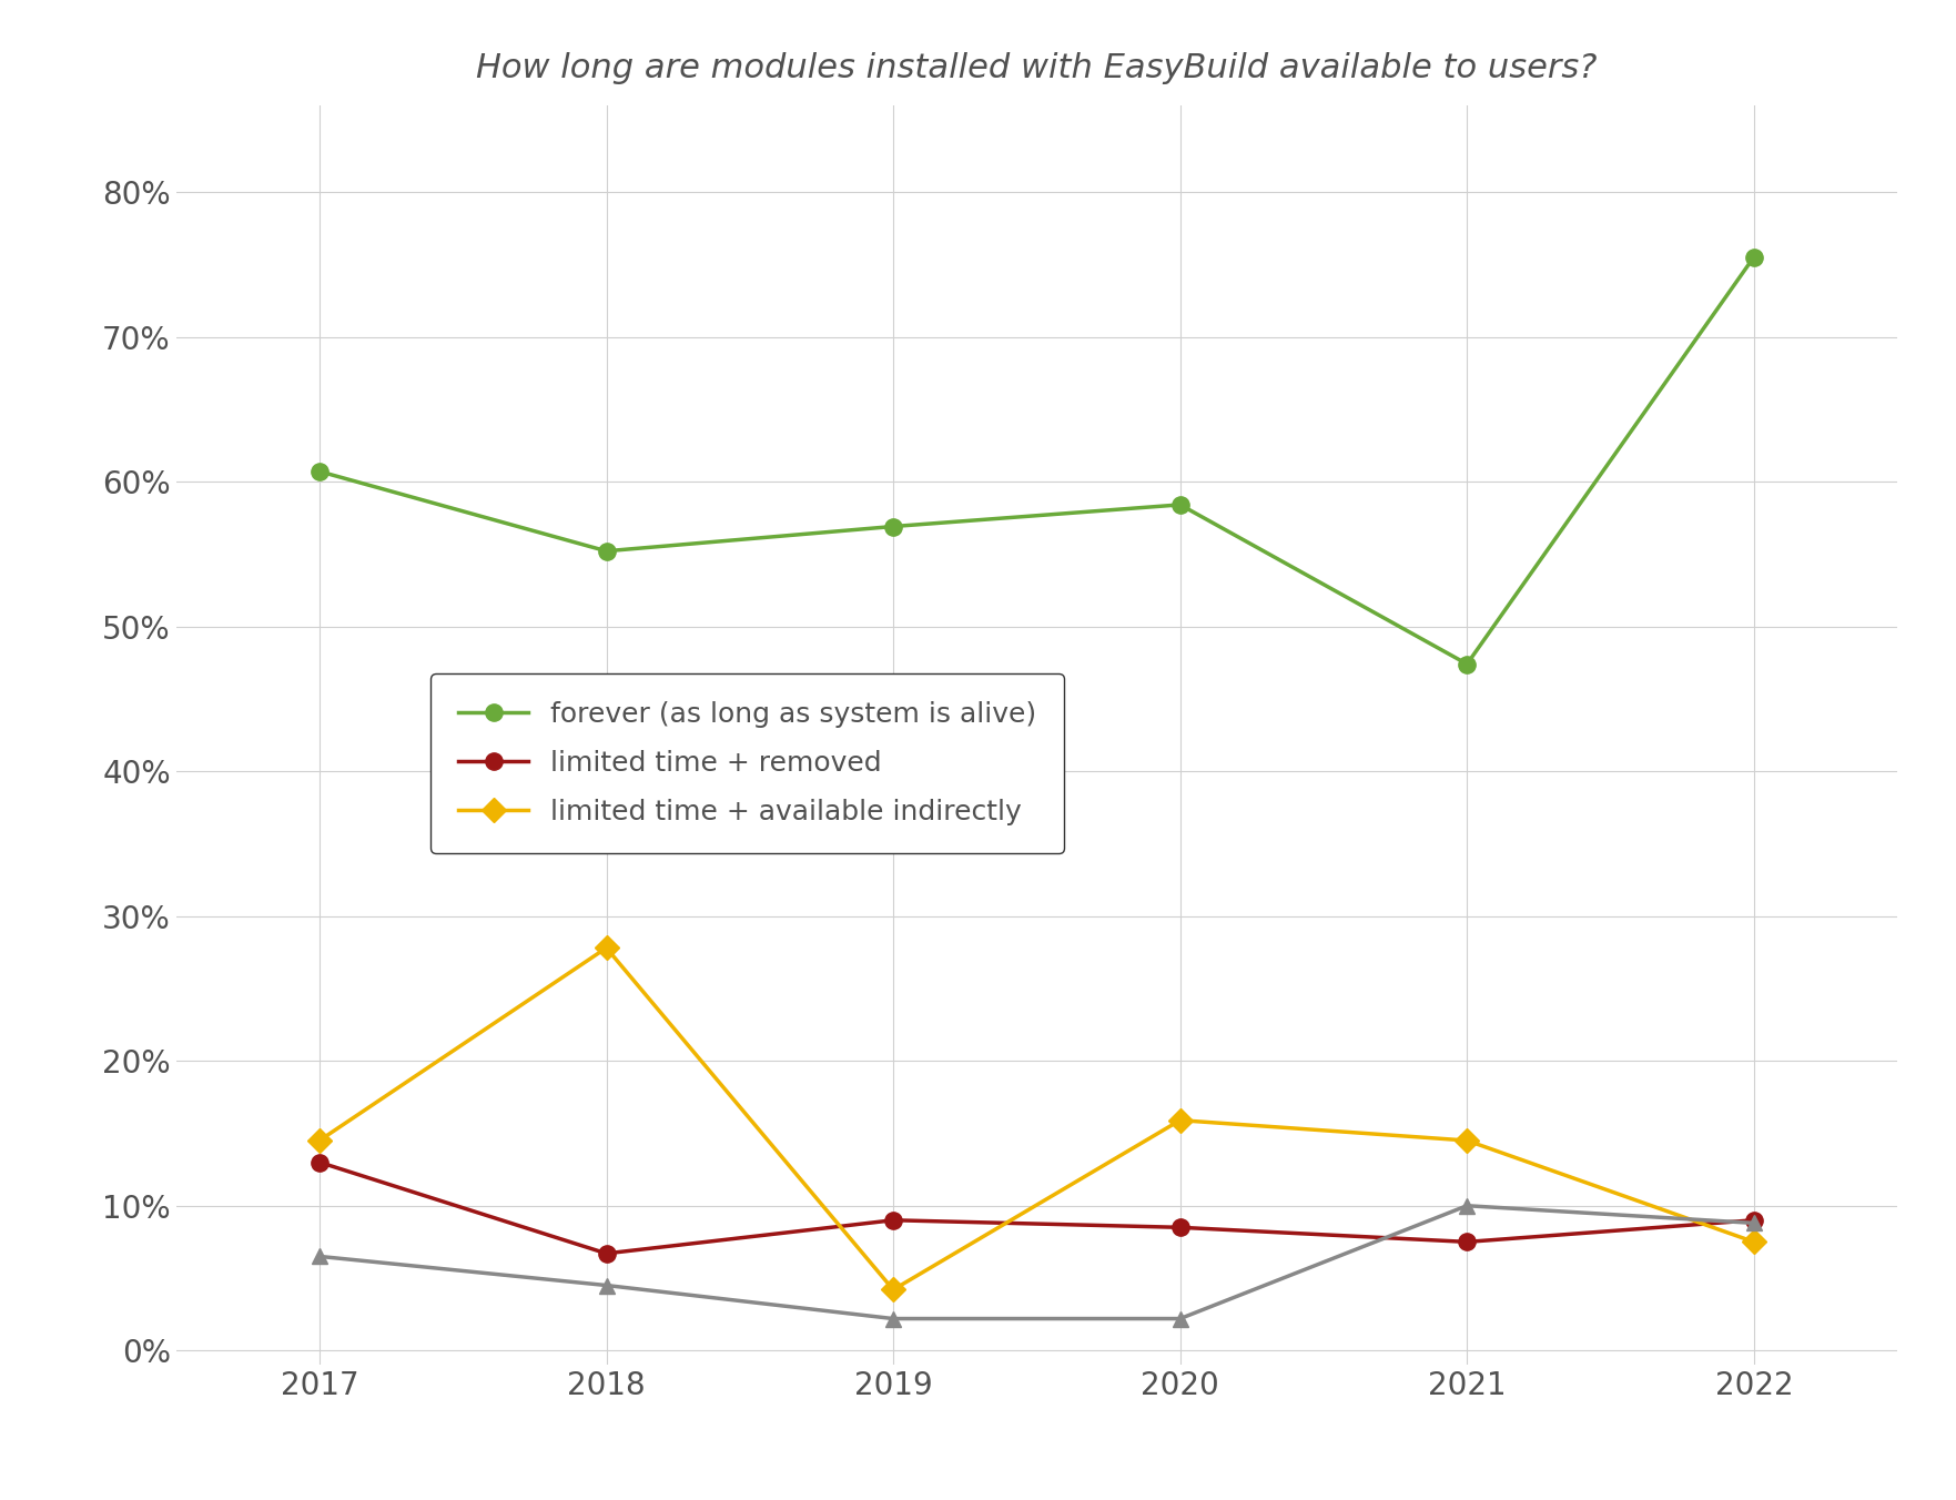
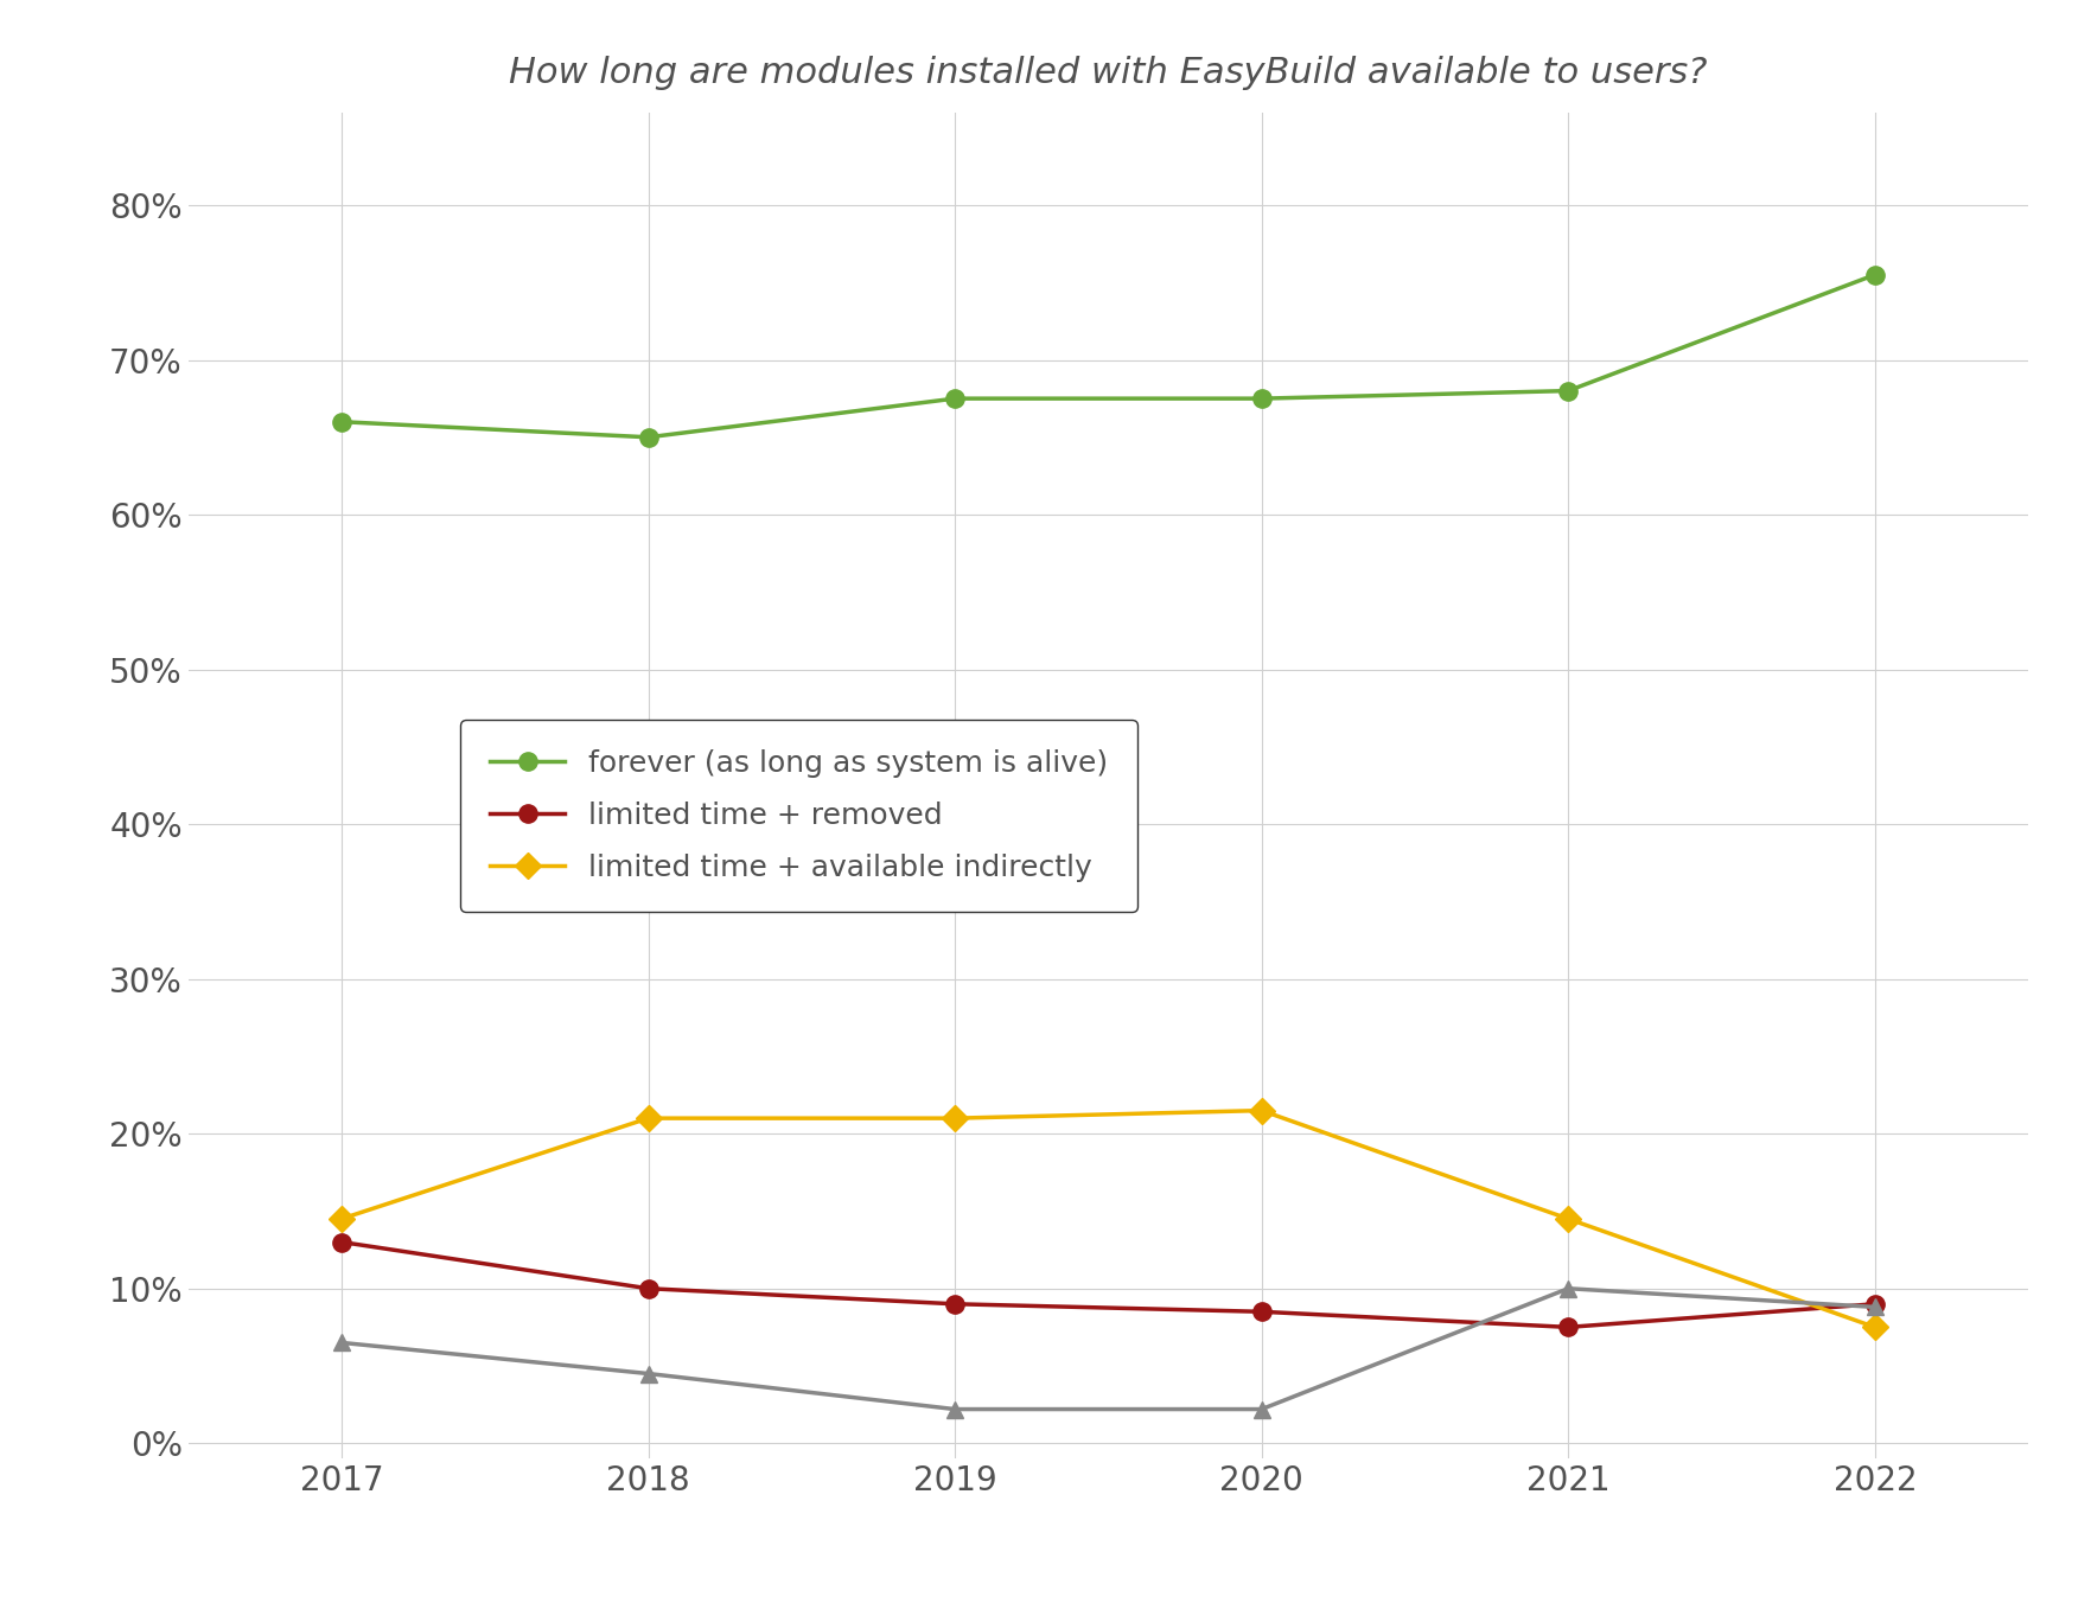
forever (as long as system is alive)/2017: 60.7% -> 66.0%
forever (as long as system is alive)/2018: 55.2% -> 65.0%
limited time + removed/2018: 6.7% -> 10.0%
limited time + available indirectly/2018: 27.8% -> 21.0%
forever (as long as system is alive)/2019: 56.9% -> 67.5%
limited time + available indirectly/2019: 4.2% -> 21.0%
forever (as long as system is alive)/2020: 58.4% -> 67.5%
limited time + available indirectly/2020: 15.9% -> 21.5%
forever (as long as system is alive)/2021: 47.4% -> 68.0%
